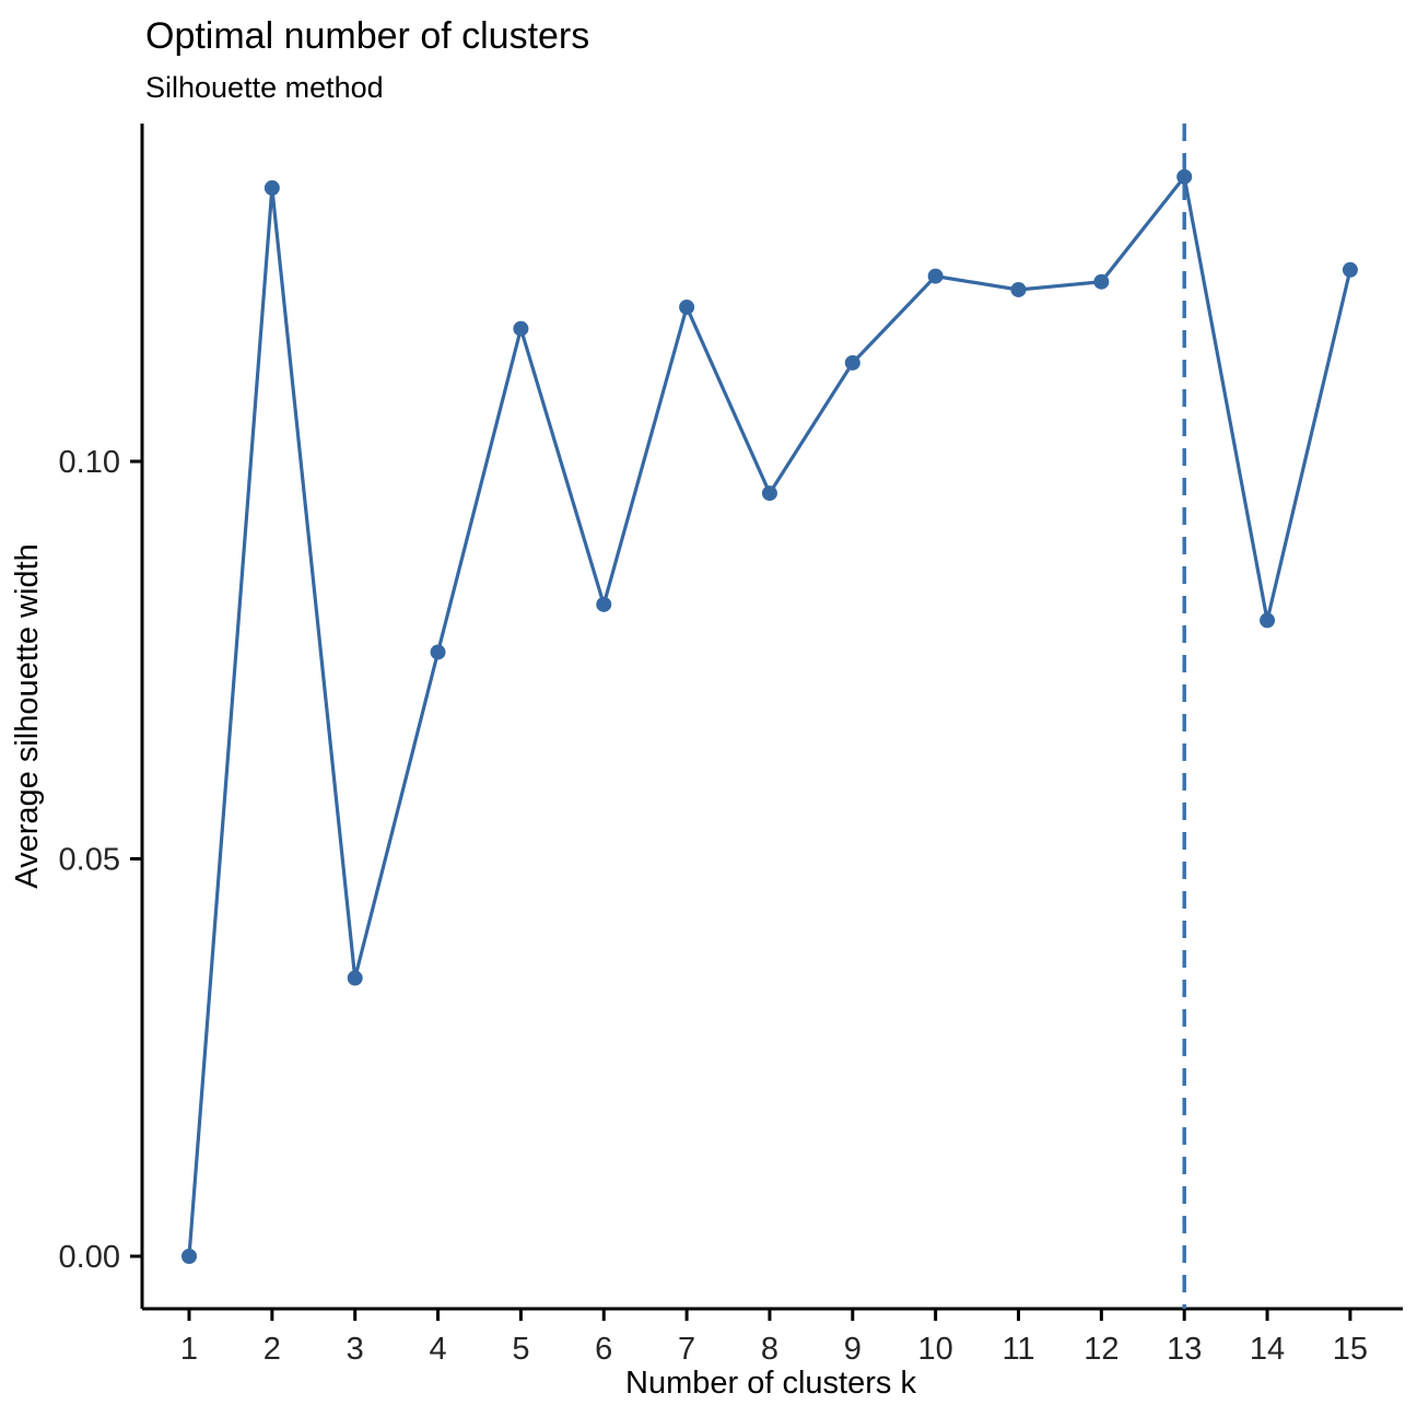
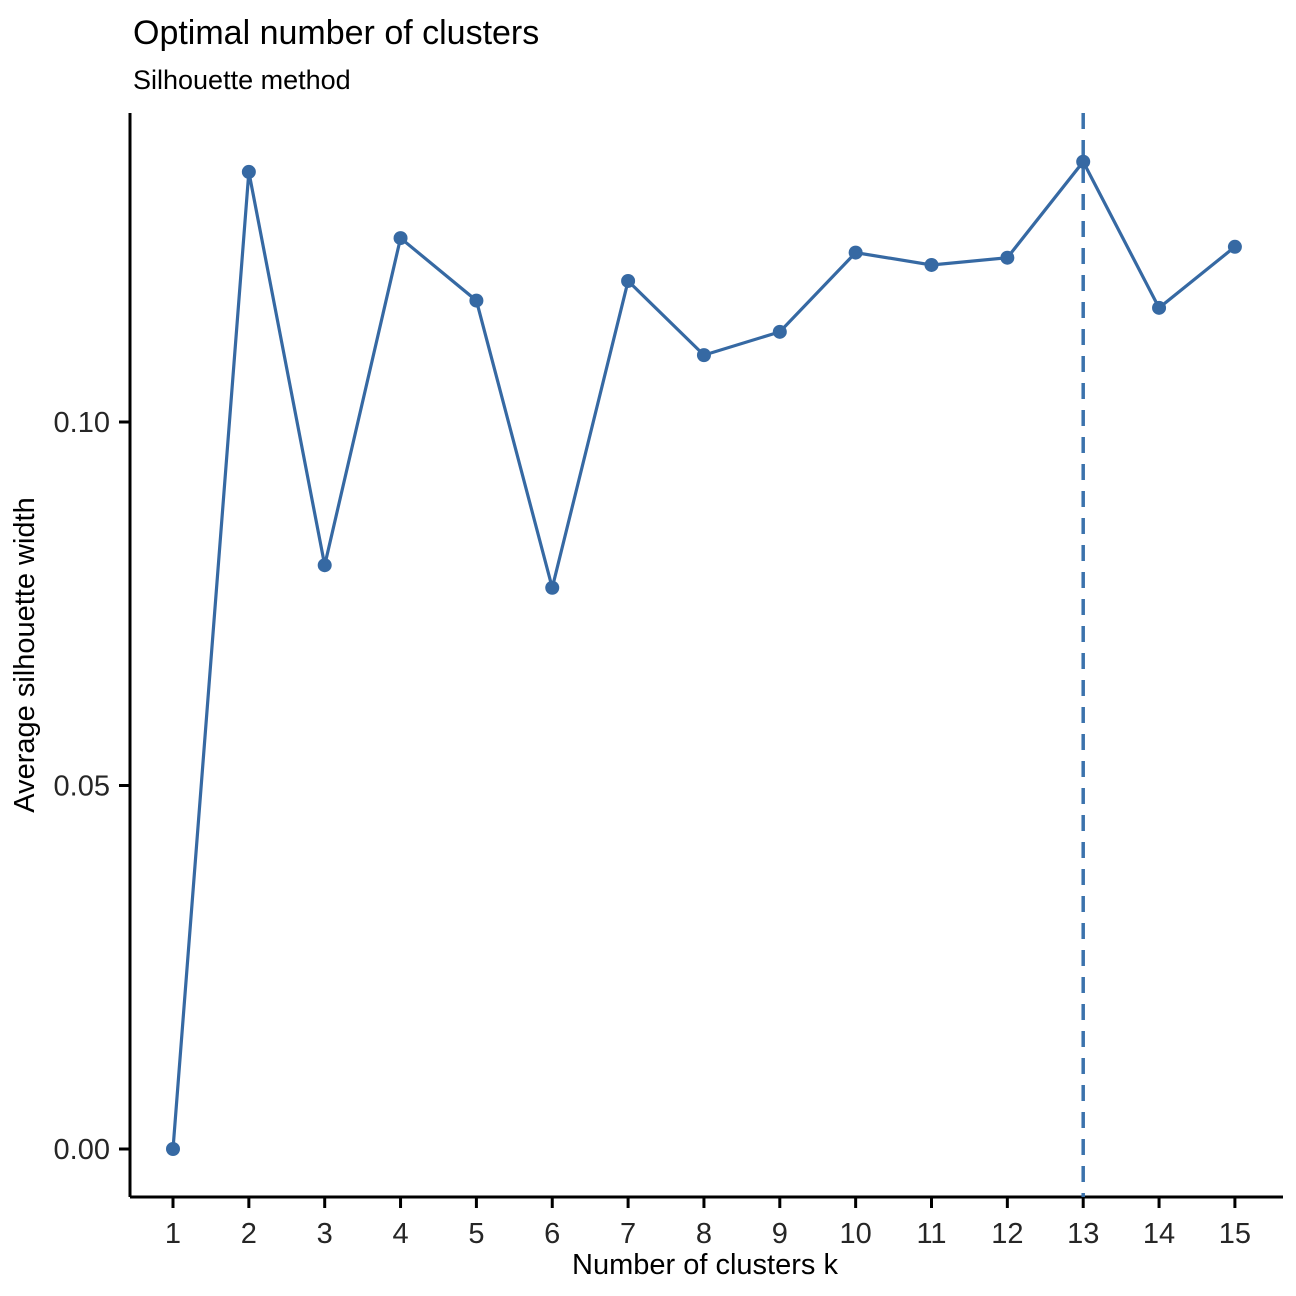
3: 0.035 -> 0.080
4: 0.076 -> 0.125
6: 0.082 -> 0.077
8: 0.096 -> 0.109
14: 0.080 -> 0.116
